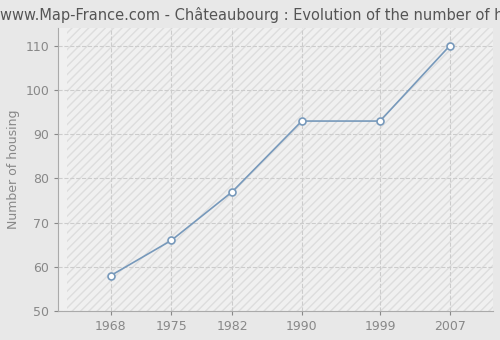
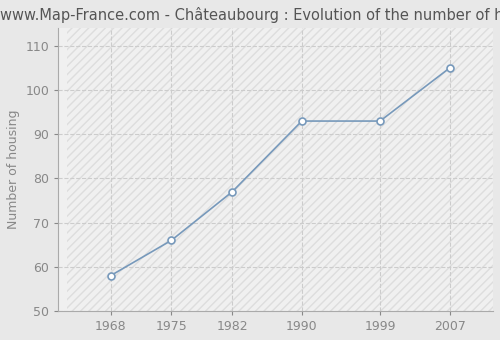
2007: 110 -> 105
